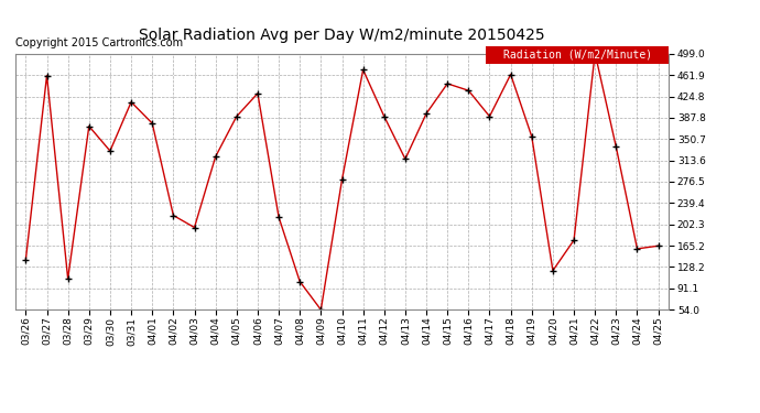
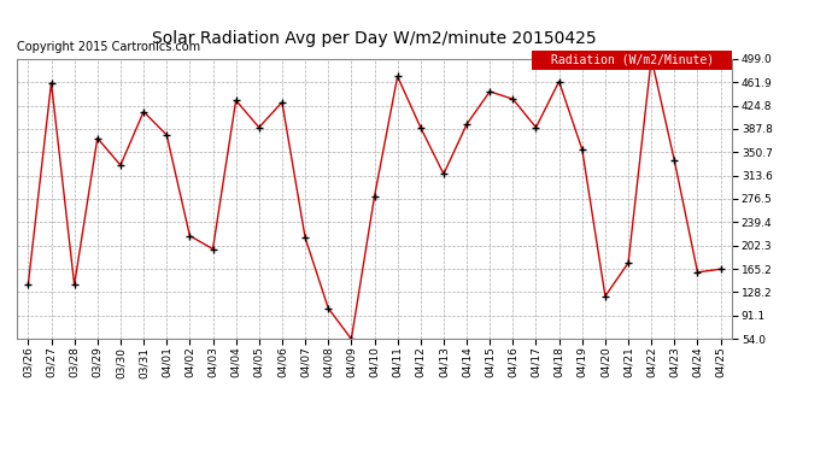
03/28: 108 -> 140
04/04: 320 -> 433
